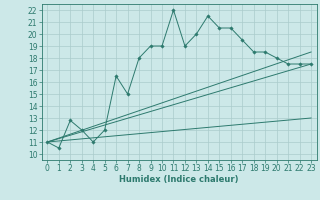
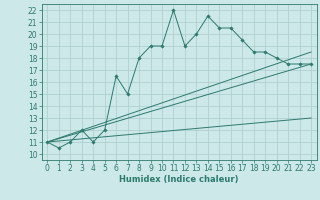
2: 12.8 -> 11.0
